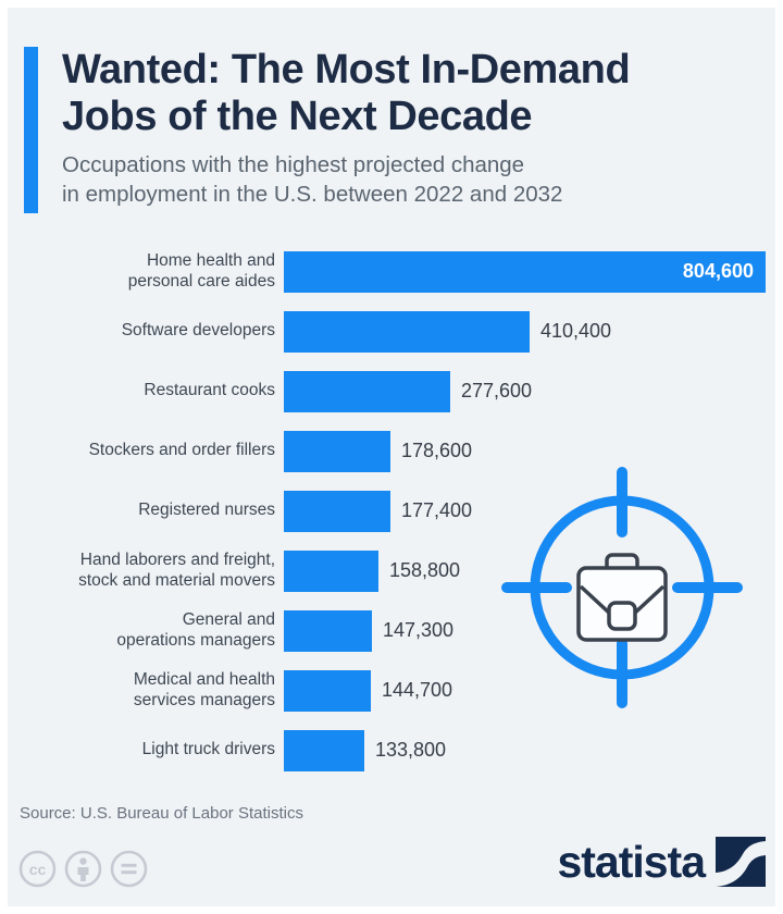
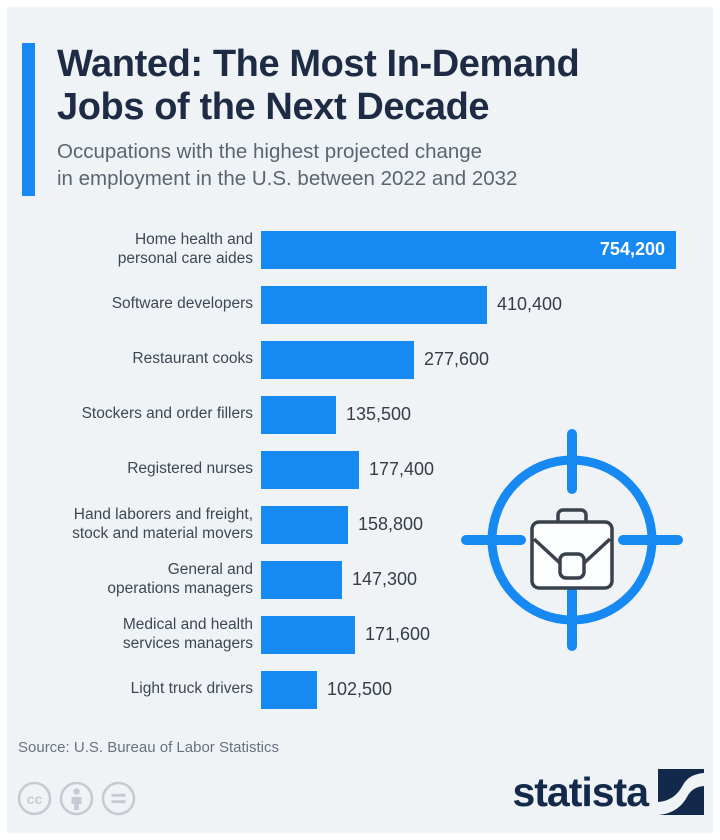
Home health and personal care aides: 804,600 -> 754,200
Stockers and order fillers: 178,600 -> 135,500
Medical and health services managers: 144,700 -> 171,600
Light truck drivers: 133,800 -> 102,500
